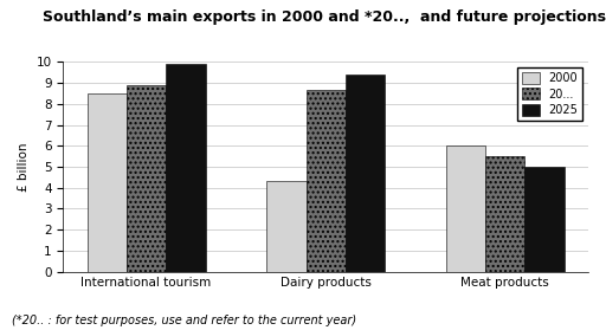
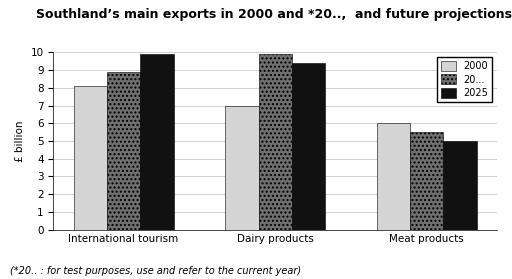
2000/International tourism: 8.5 -> 8.1
2000/Dairy products: 4.3 -> 7.0
20.../Dairy products: 8.7 -> 9.9
